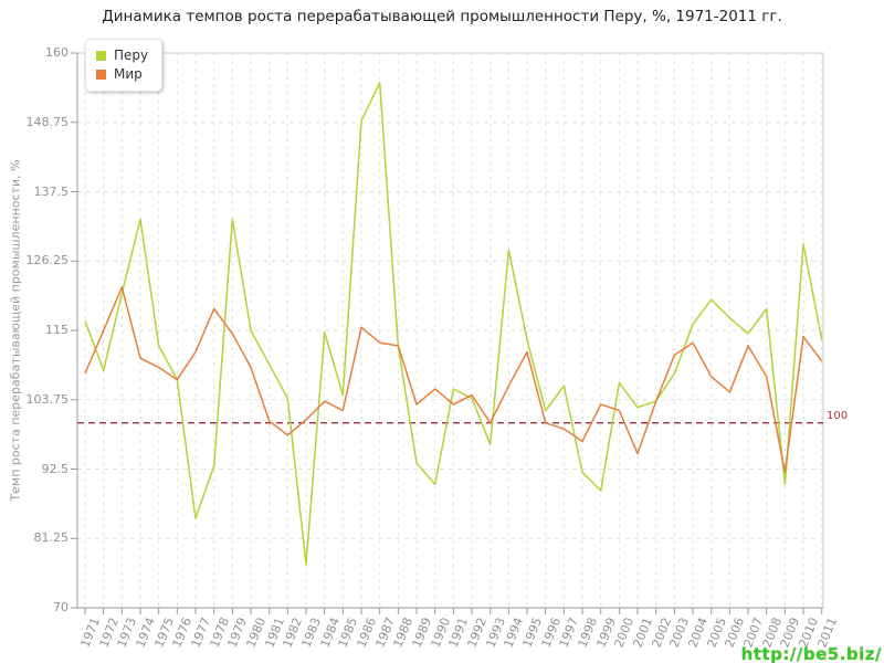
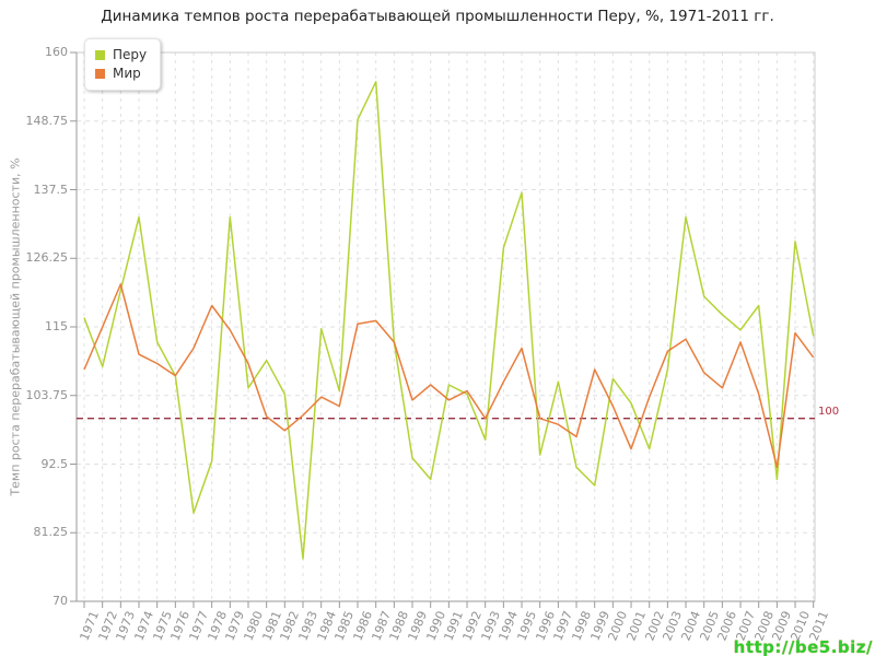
Перу/1980: 115 -> 105
Мир/1987: 113 -> 116
Перу/1995: 114 -> 137
Перу/1996: 102 -> 94
Мир/1999: 103 -> 108
Перу/2002: 104 -> 95
Перу/2004: 116 -> 133
Мир/2008: 108 -> 104
